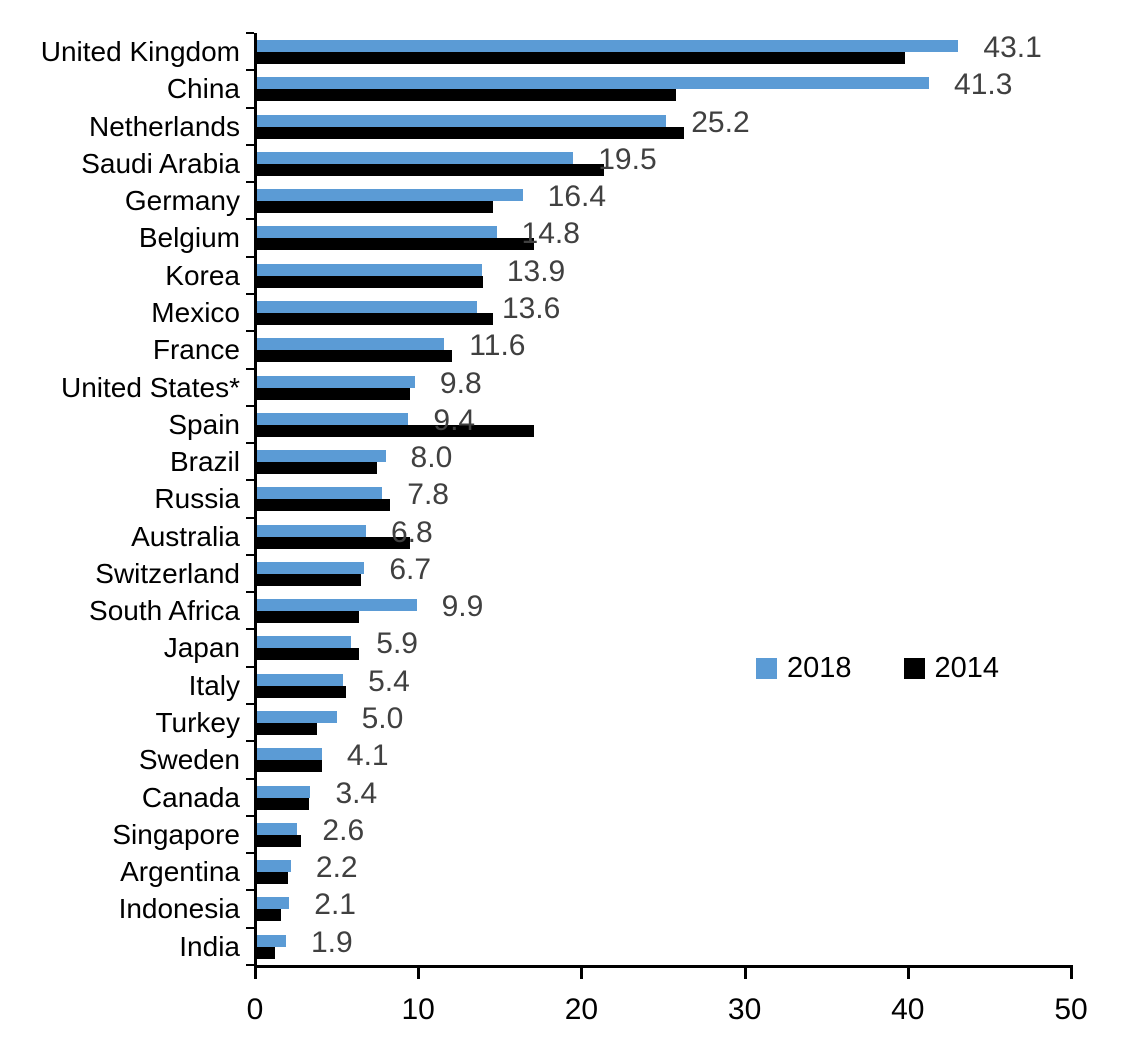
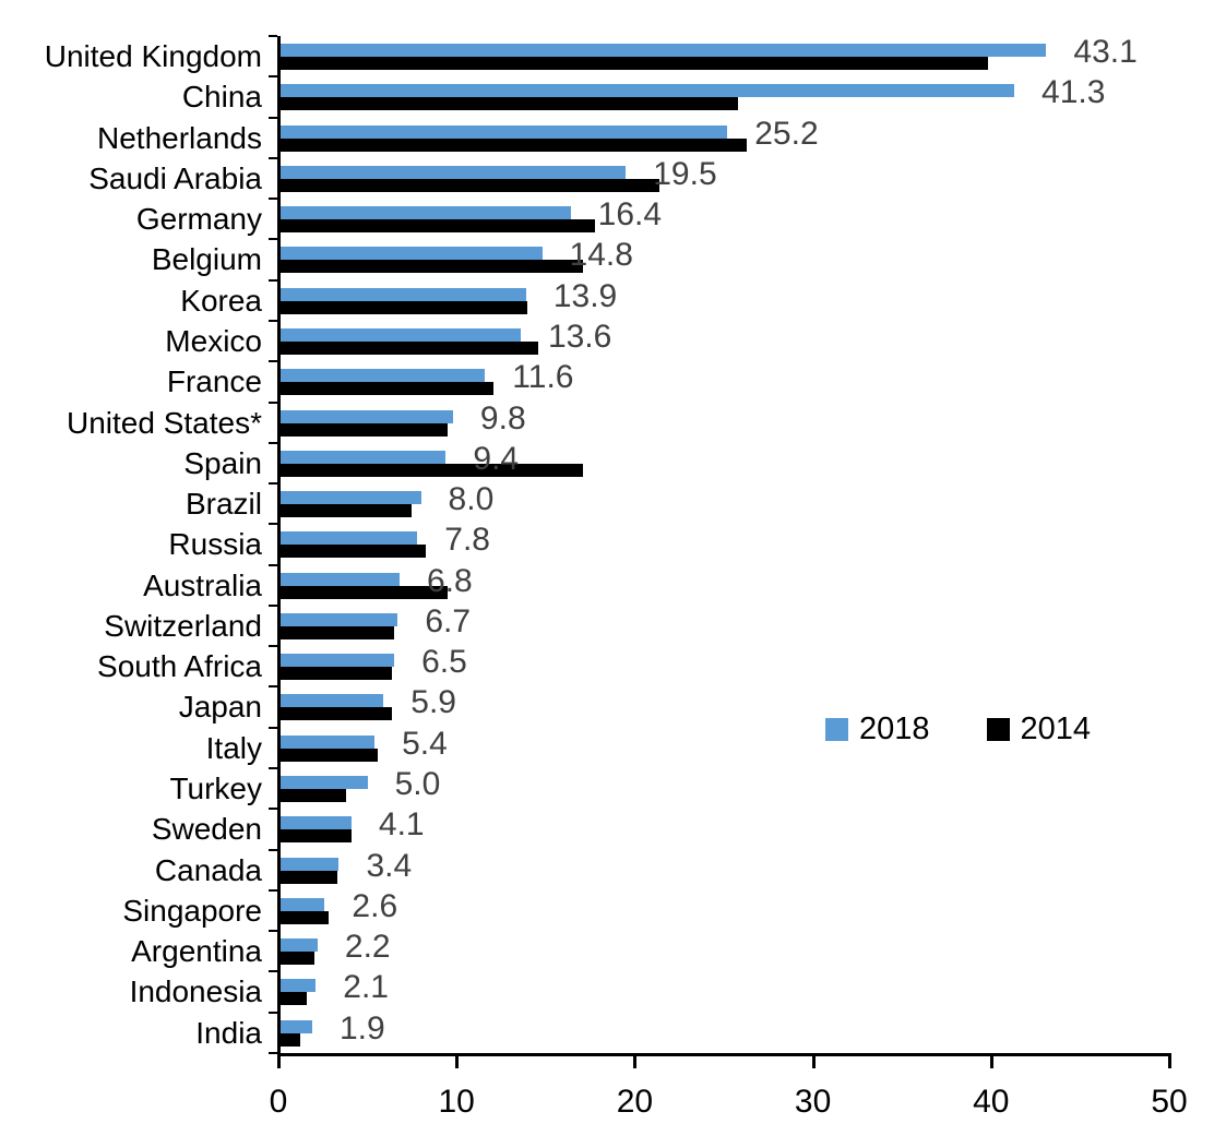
2014/Germany: 14.6 -> 17.8
2018/South Africa: 9.9 -> 6.5
